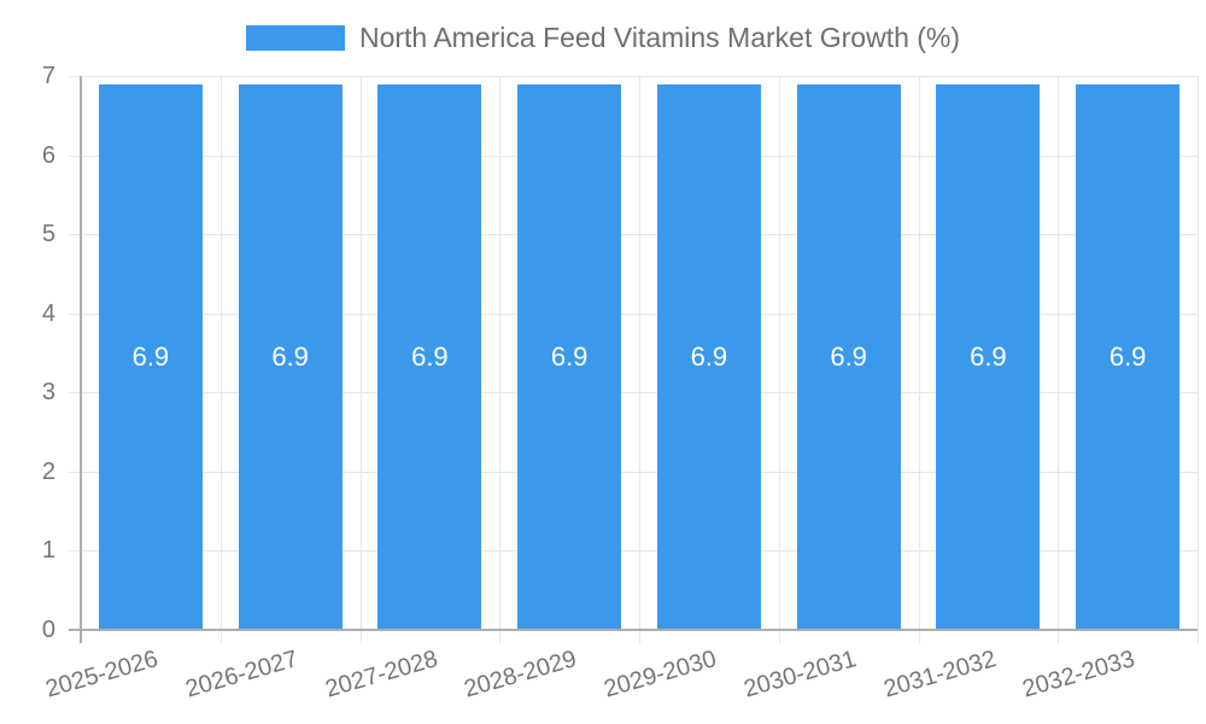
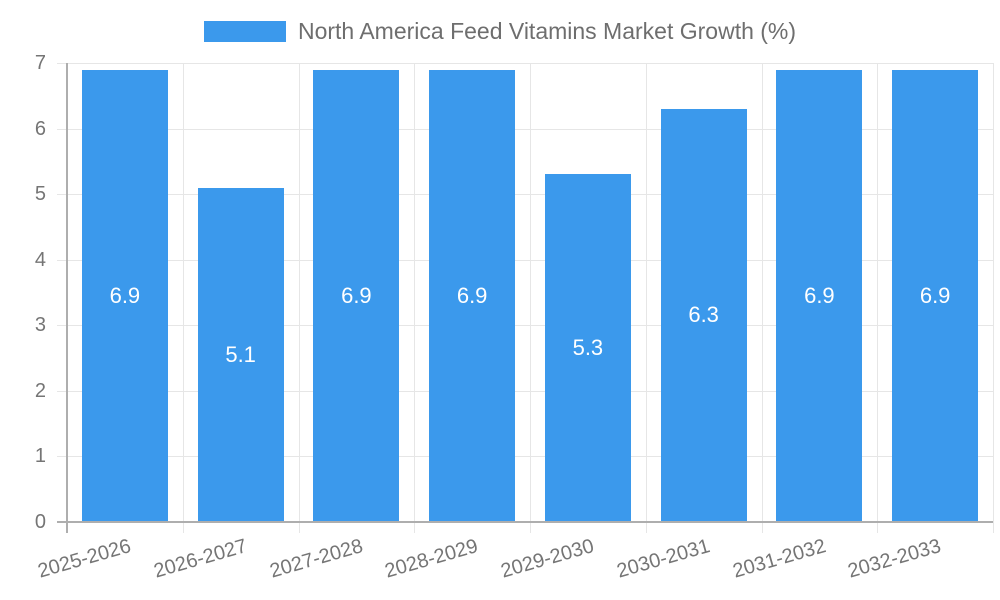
2026-2027: 6.9 -> 5.1
2029-2030: 6.9 -> 5.3
2030-2031: 6.9 -> 6.3
